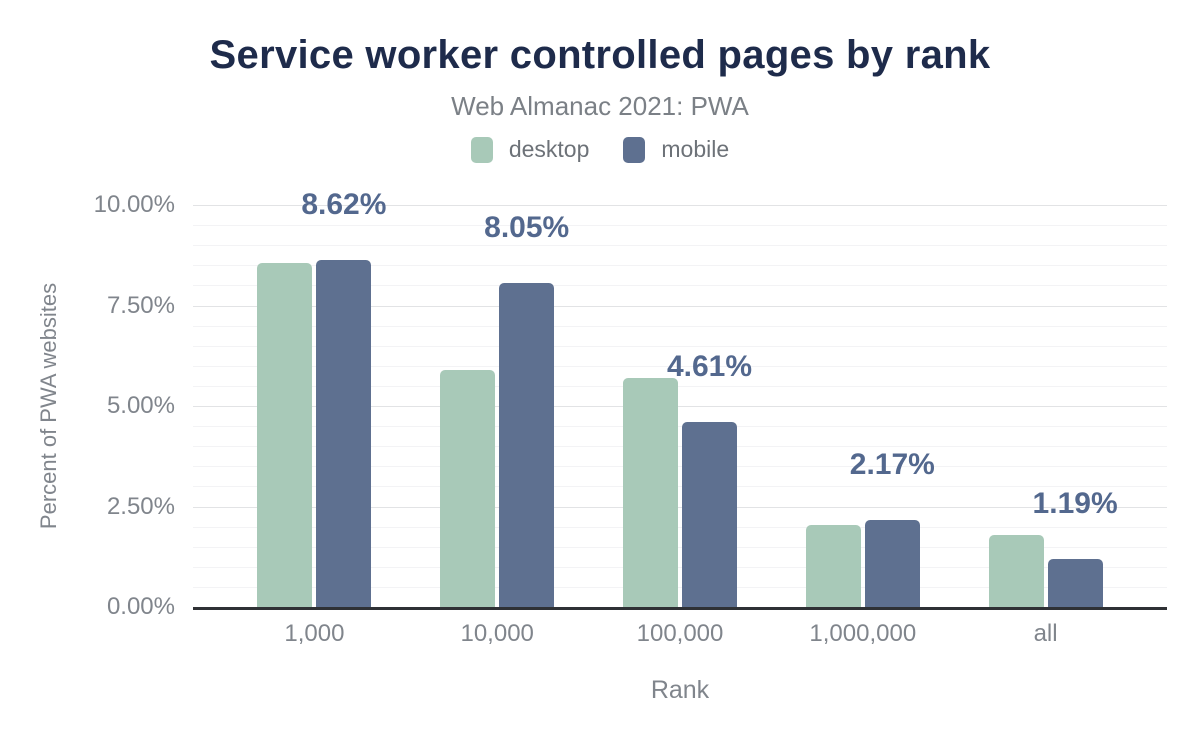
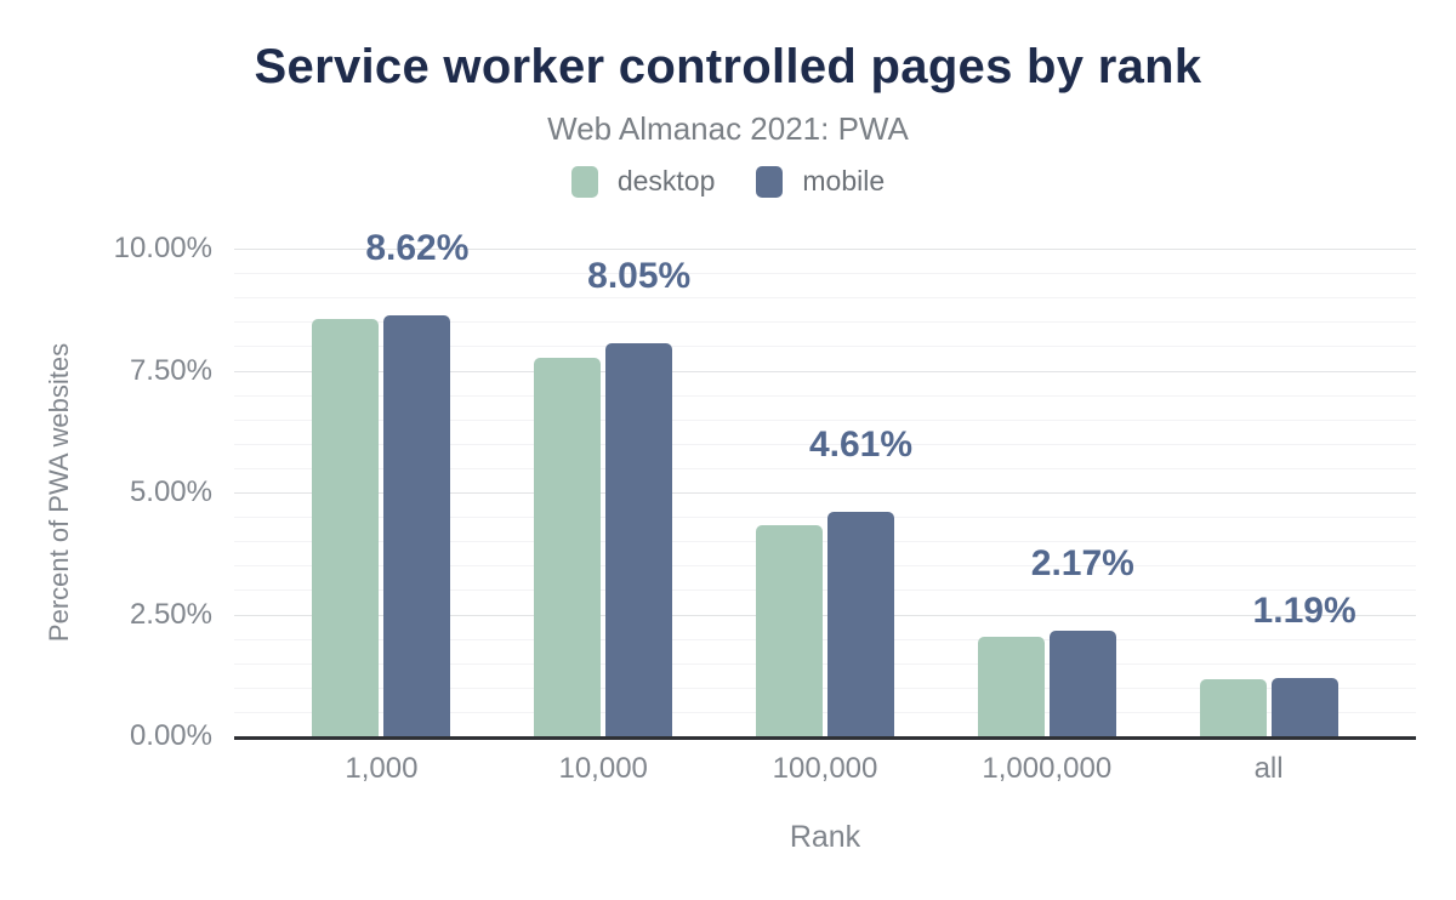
desktop/10,000: 5.9% -> 7.8%
desktop/100,000: 5.7% -> 4.3%
desktop/all: 1.8% -> 1.2%
